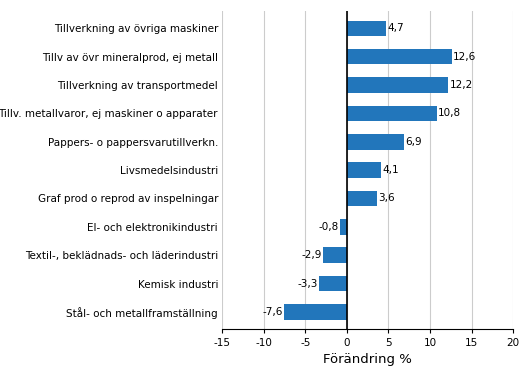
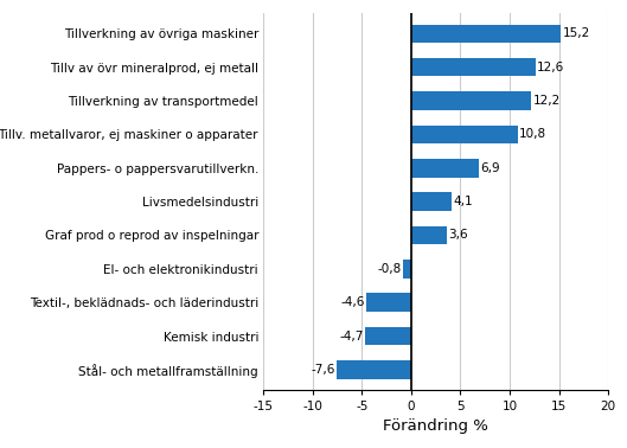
Tillverkning av övriga maskiner: 4,7 -> 15,2
Textil-, beklädnads- och läderindustri: -2,9 -> -4,6
Kemisk industri: -3,3 -> -4,7
